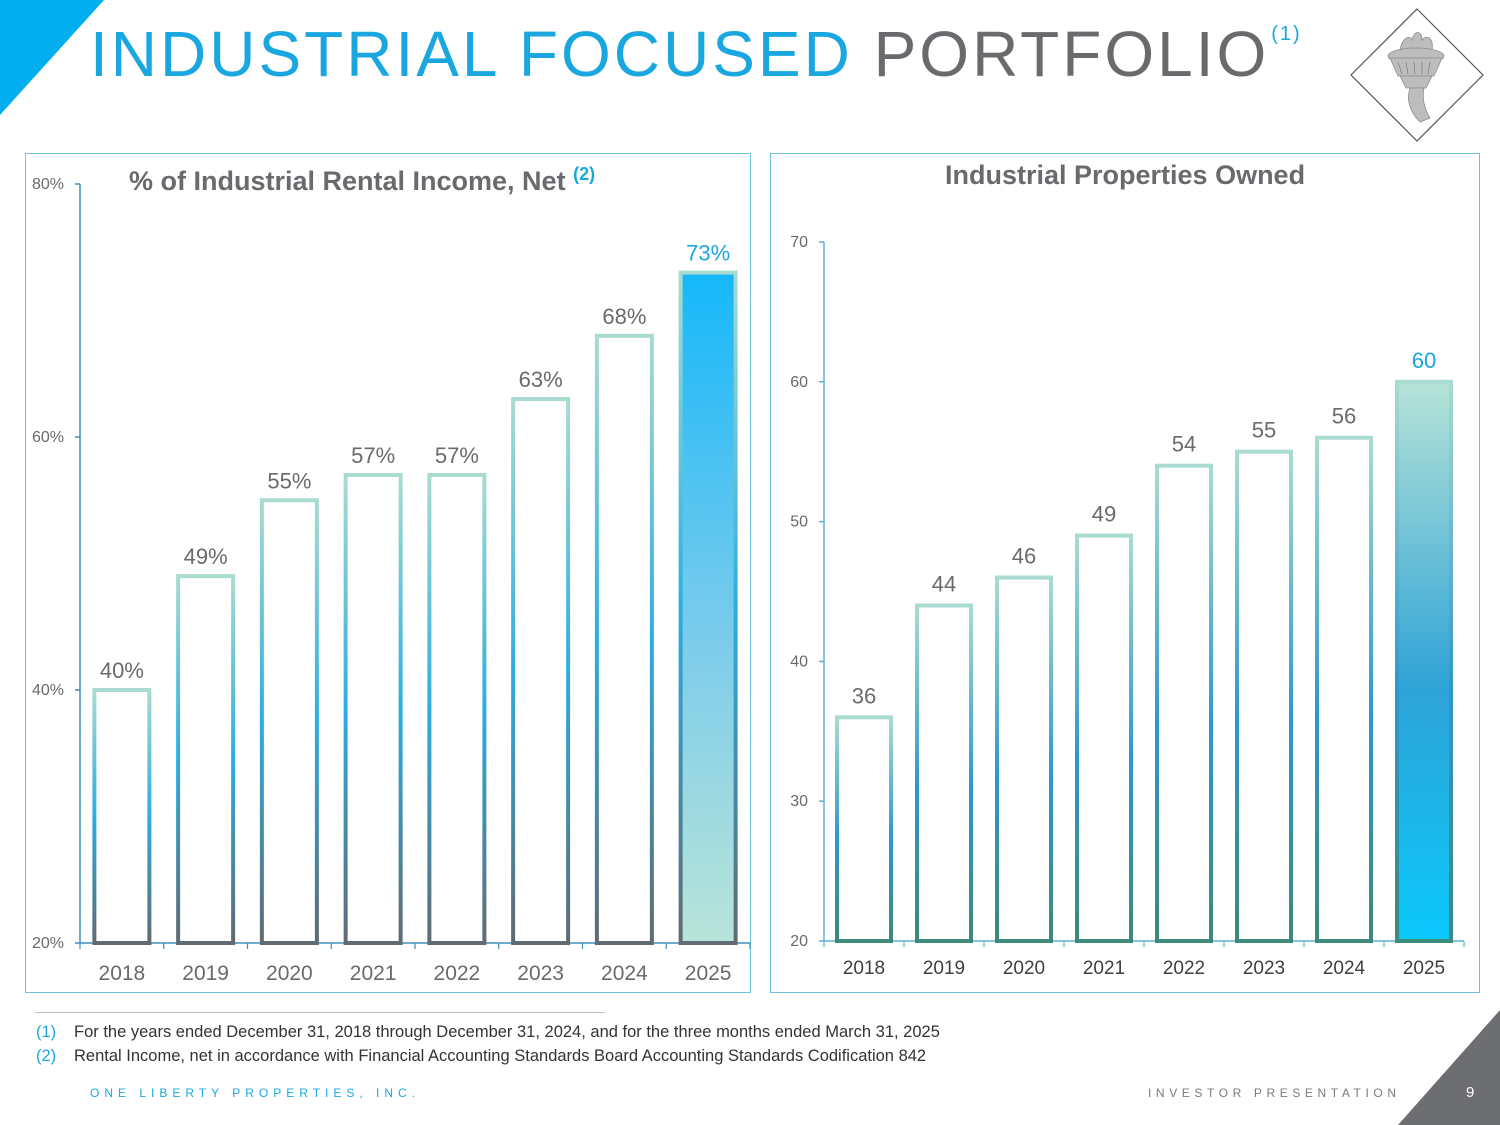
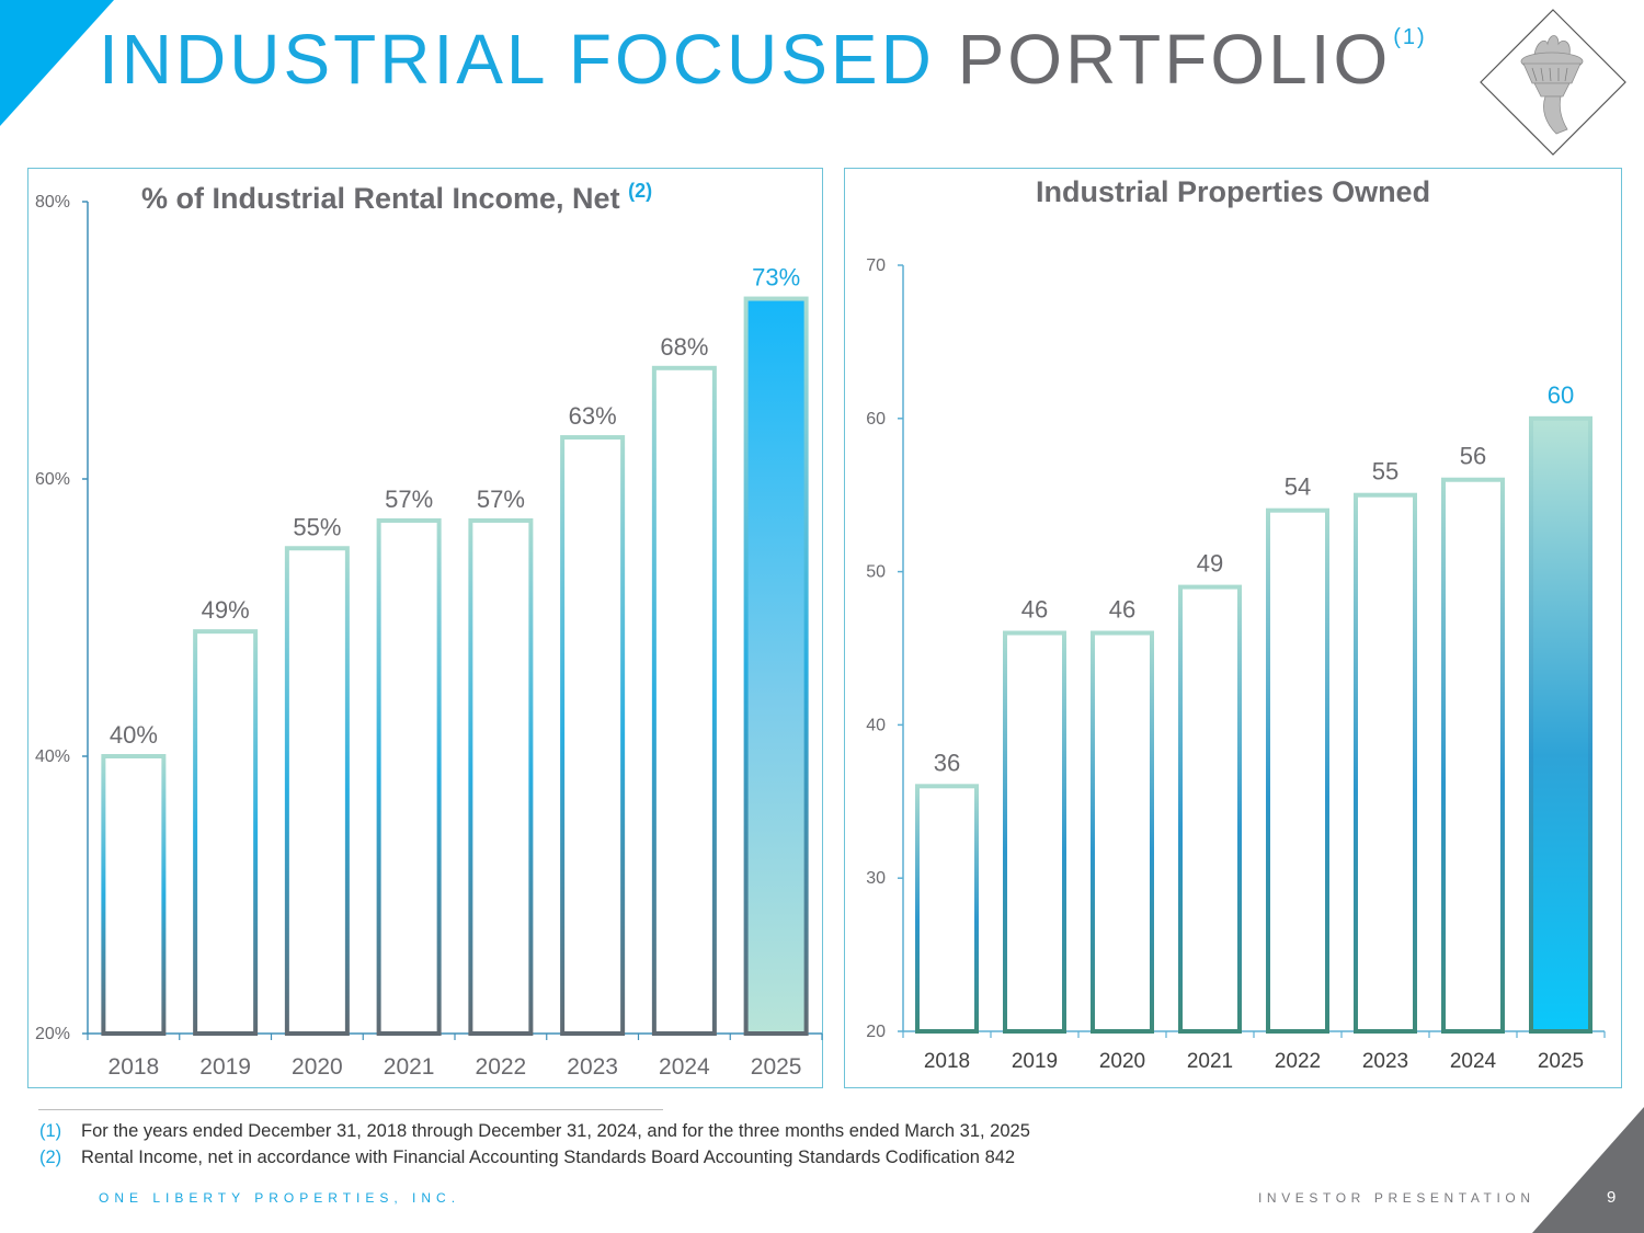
Industrial Properties Owned/2019: 44 -> 46
